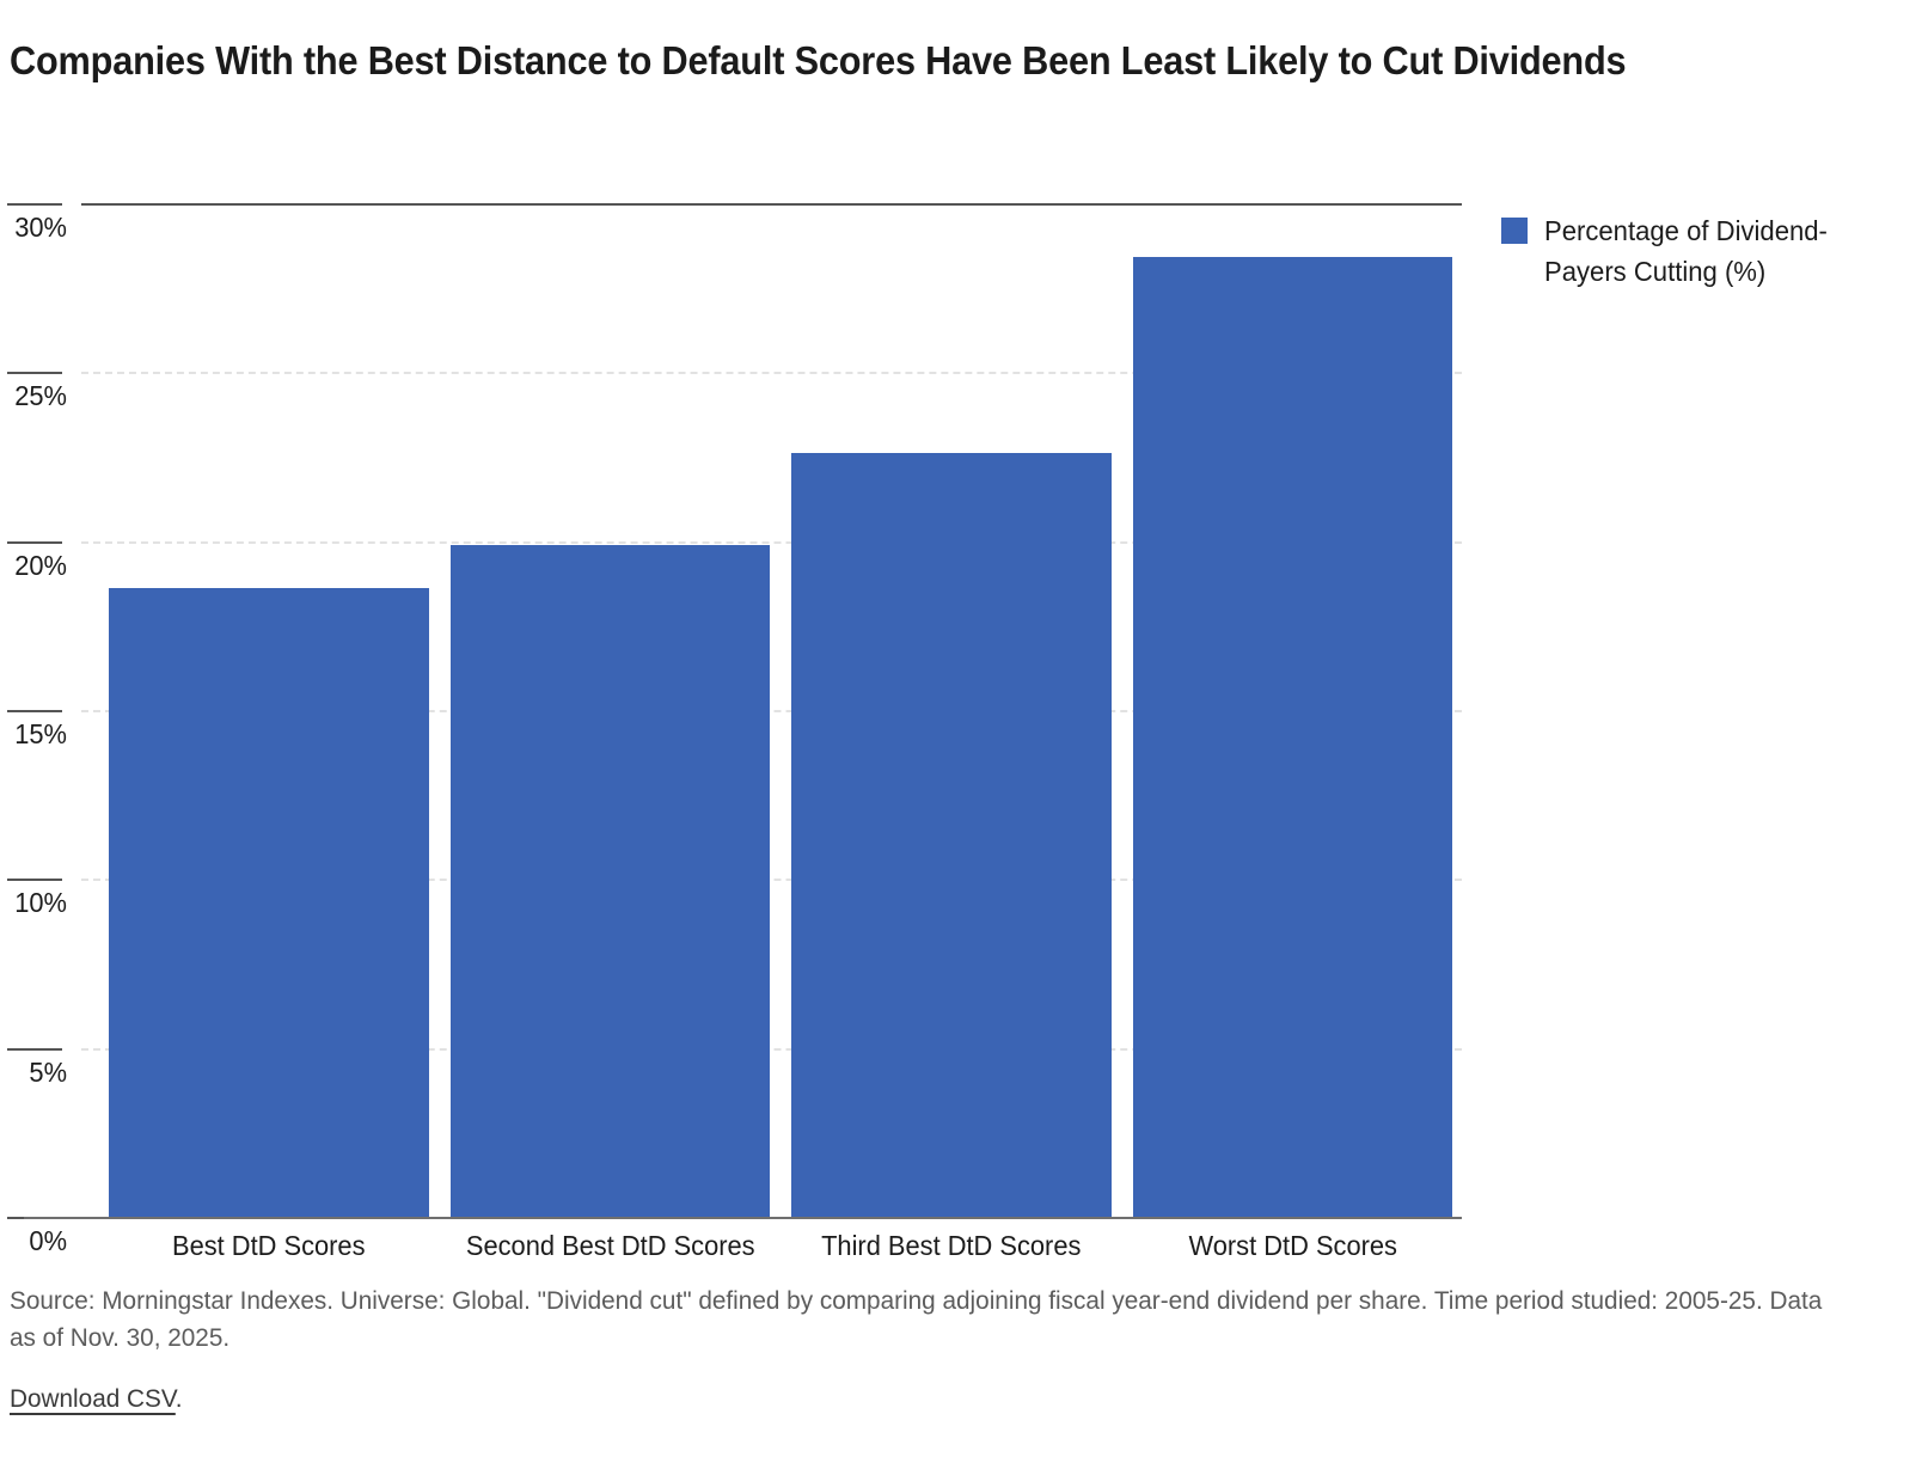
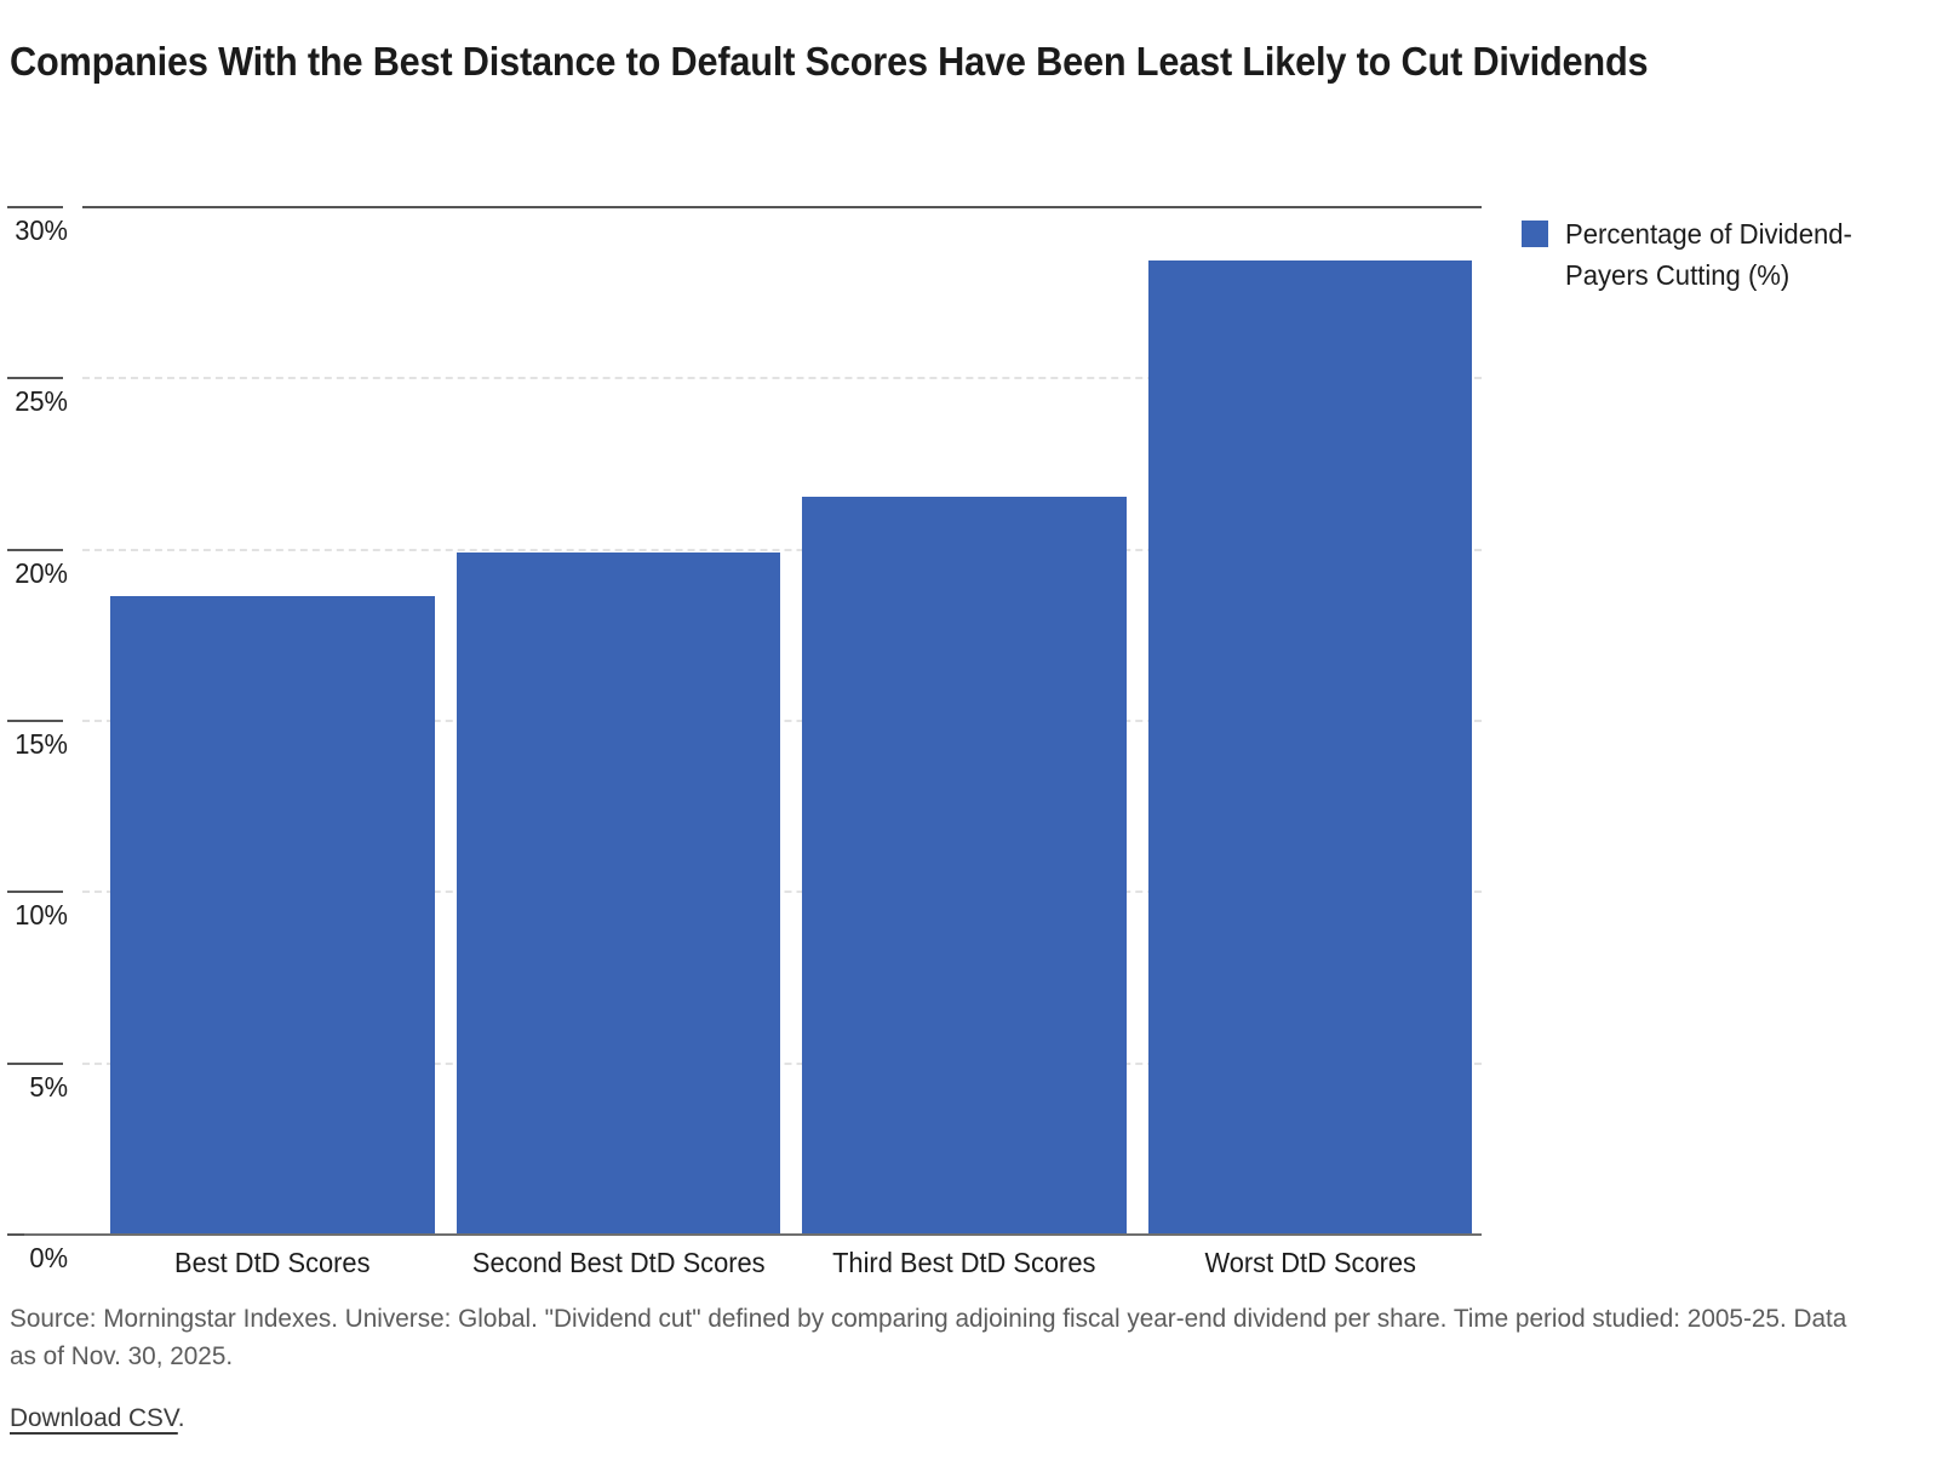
Third Best DtD Scores: 22.6% -> 21.5%
